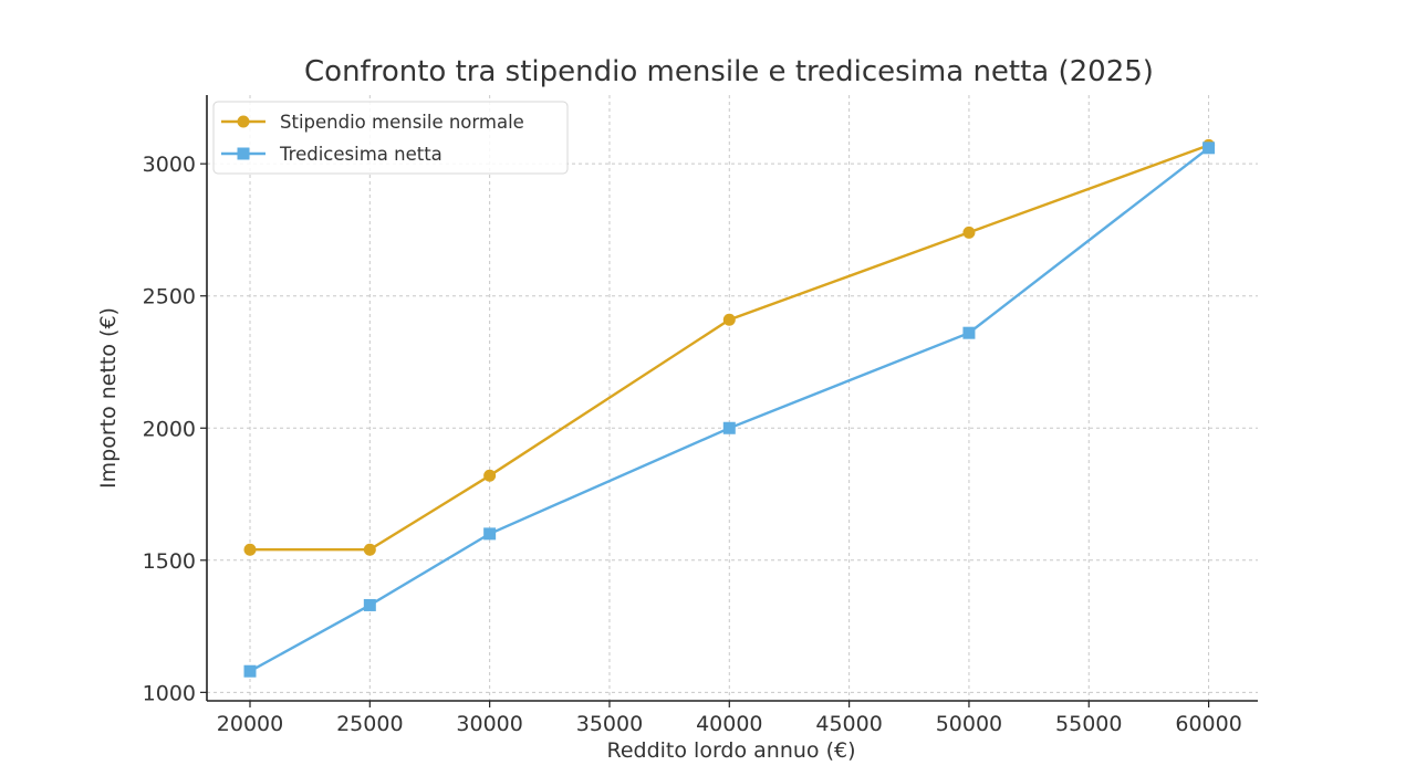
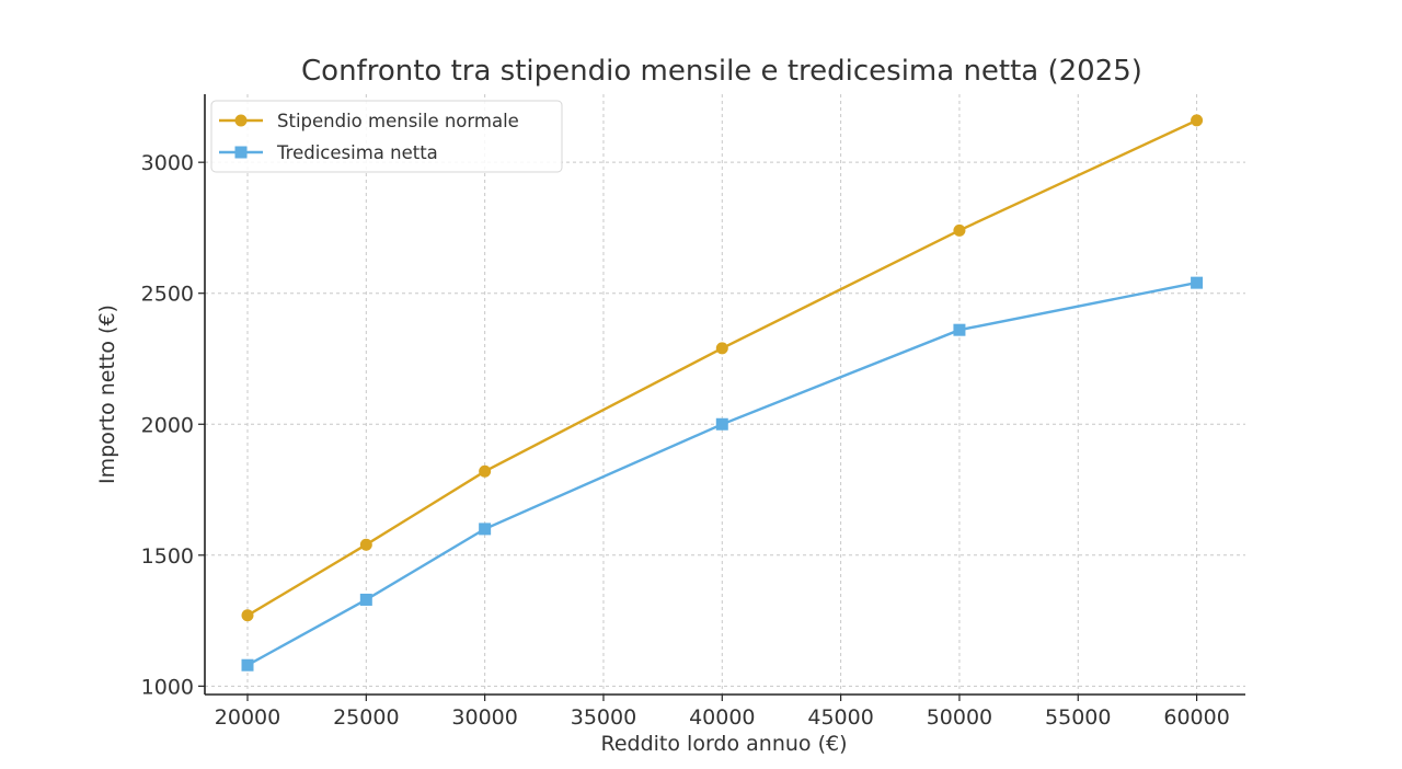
Stipendio mensile normale/20000: 1540 -> 1270
Stipendio mensile normale/40000: 2410 -> 2290
Stipendio mensile normale/60000: 3070 -> 3160
Tredicesima netta/60000: 3060 -> 2540
